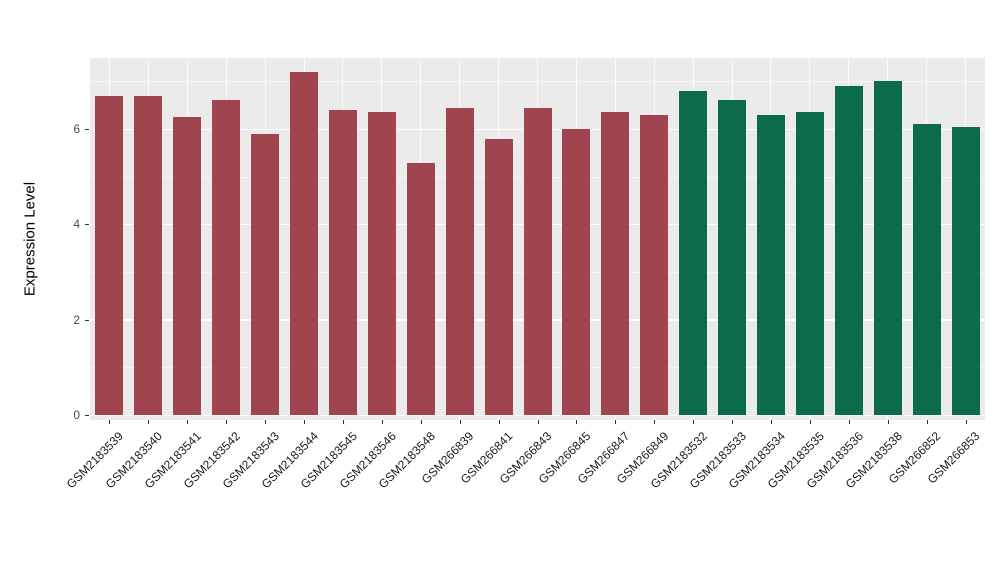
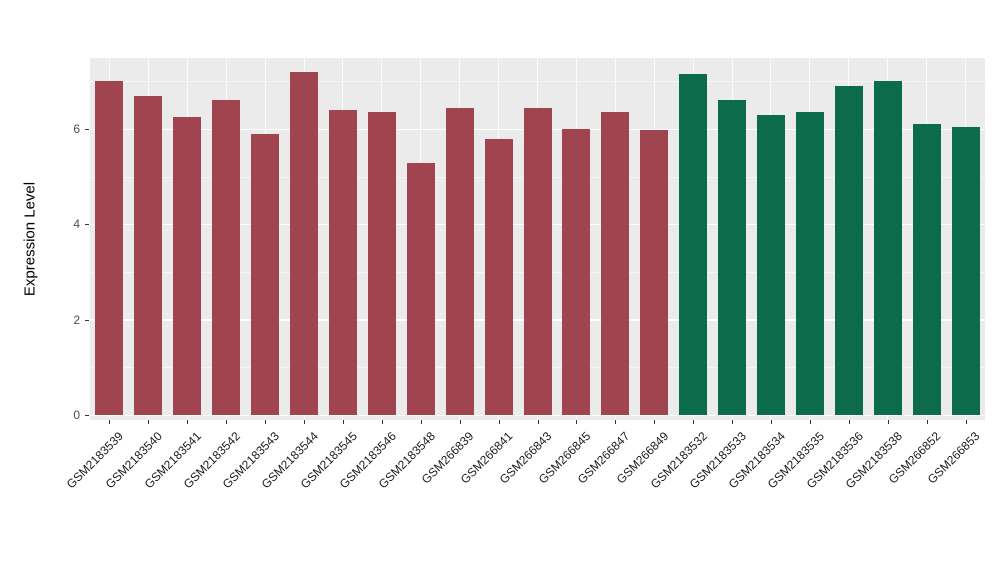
GSM2183539: 6.7 -> 7.0
GSM266849: 6.3 -> 6.0
GSM2183532: 6.8 -> 7.2
